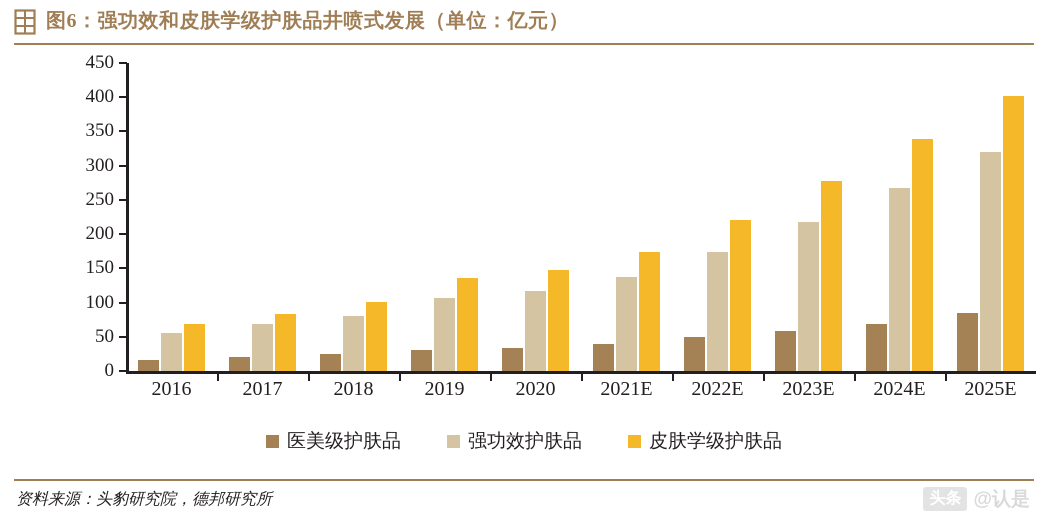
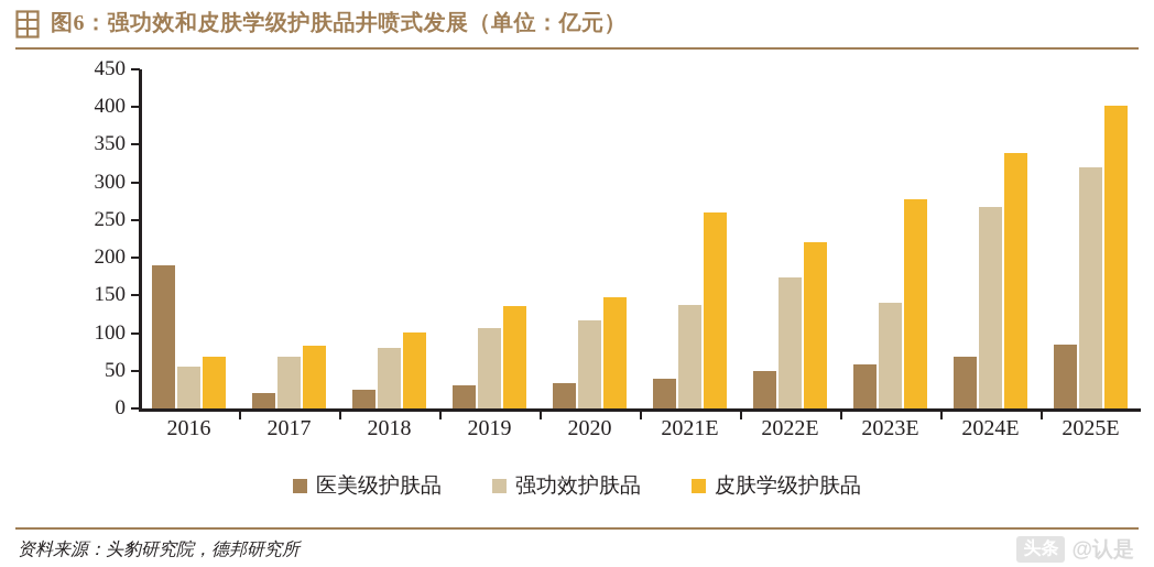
医美级护肤品/2016: 20 -> 190
皮肤学级护肤品/2021E: 170 -> 260
强功效护肤品/2023E: 220 -> 140
